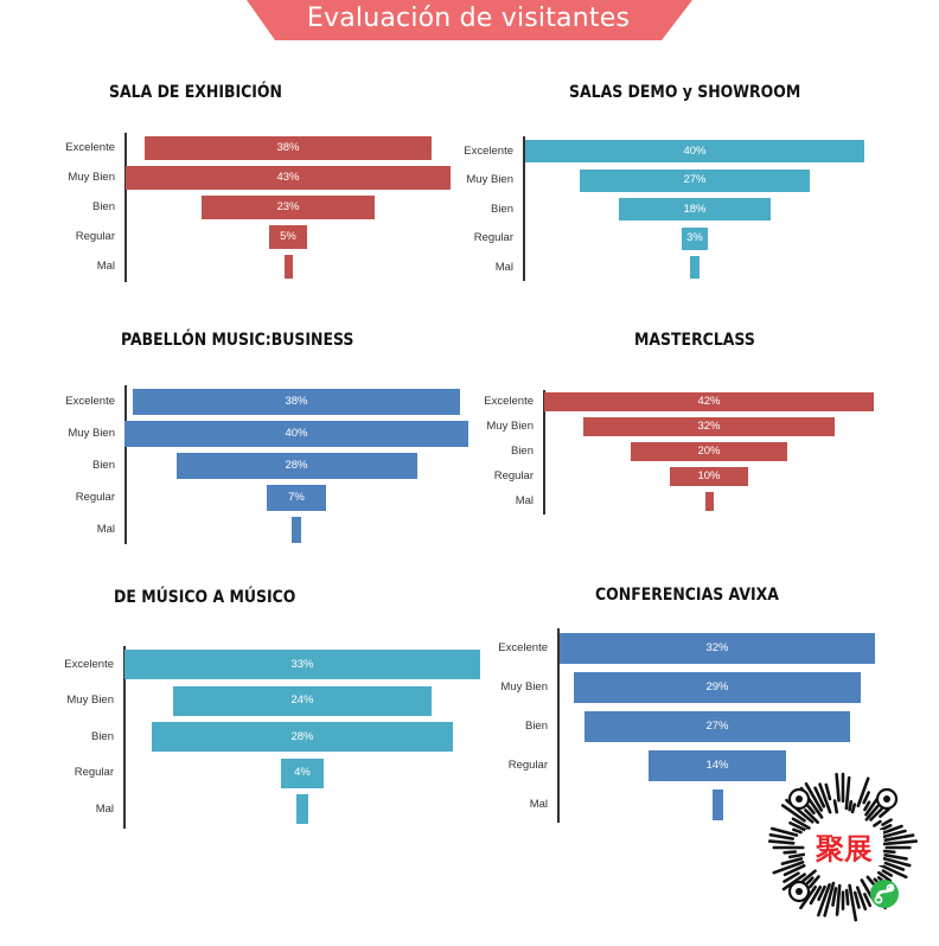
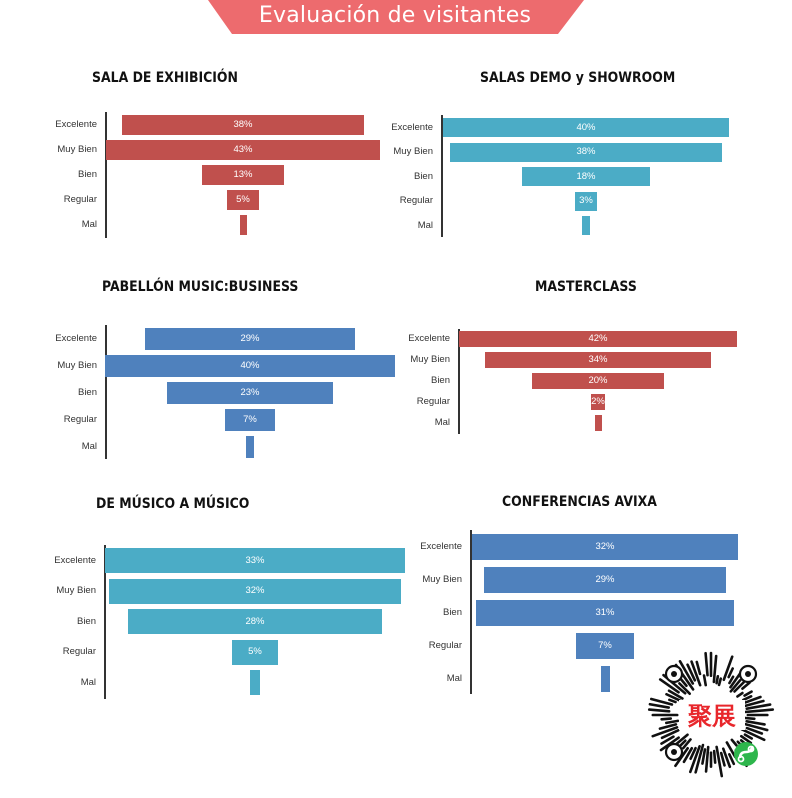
SALA DE EXHIBICIÓN/Bien: 23% -> 13%
SALAS DEMO y SHOWROOM/Muy Bien: 27% -> 38%
PABELLÓN MUSIC:BUSINESS/Excelente: 38% -> 29%
PABELLÓN MUSIC:BUSINESS/Bien: 28% -> 23%
MASTERCLASS/Muy Bien: 32% -> 34%
MASTERCLASS/Regular: 10% -> 2%
DE MÚSICO A MÚSICO/Muy Bien: 24% -> 32%
DE MÚSICO A MÚSICO/Regular: 4% -> 5%
CONFERENCIAS AVIXA/Bien: 27% -> 31%
CONFERENCIAS AVIXA/Regular: 14% -> 7%
